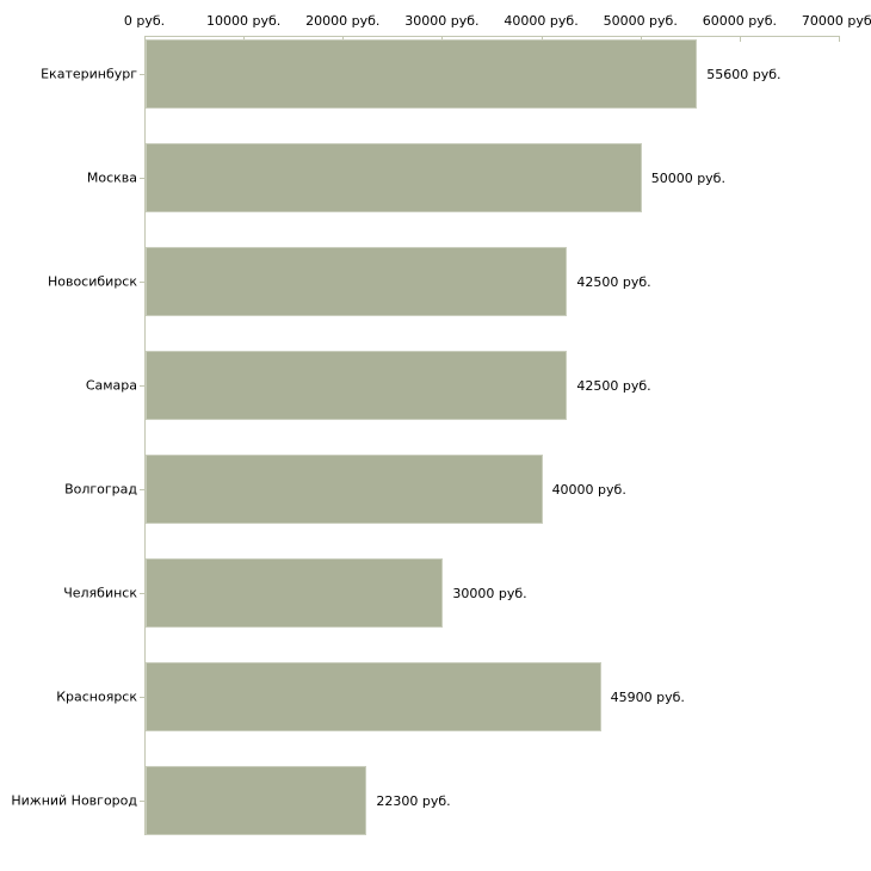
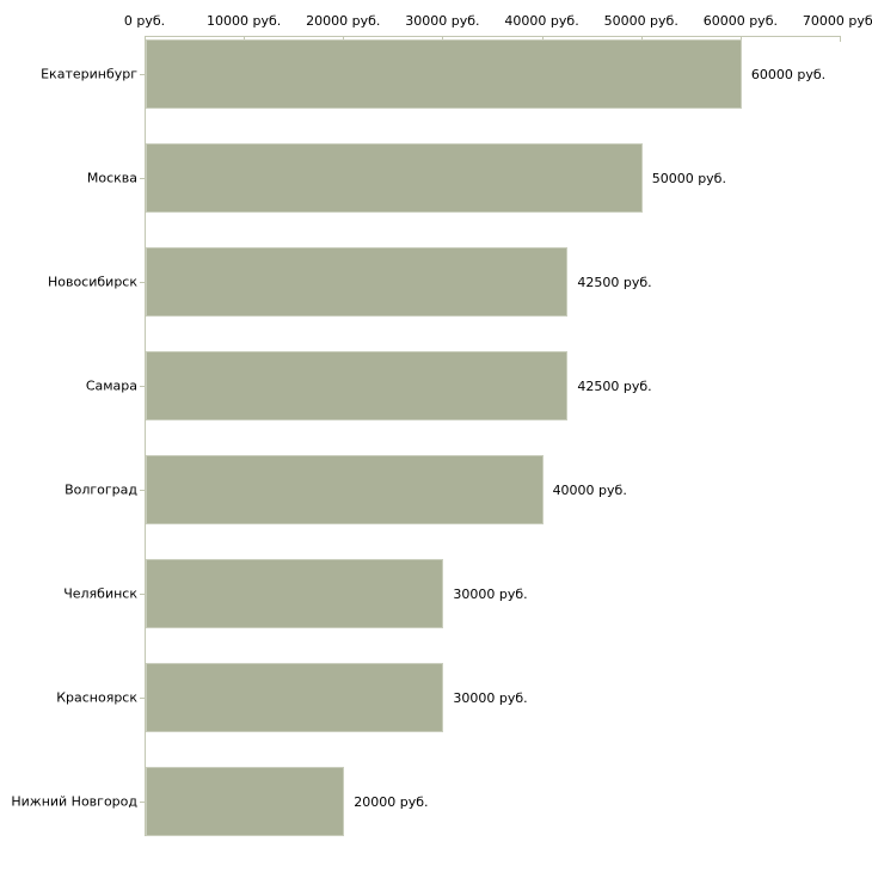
Екатеринбург: 55600 -> 60000
Красноярск: 45900 -> 30000
Нижний Новгород: 22300 -> 20000
